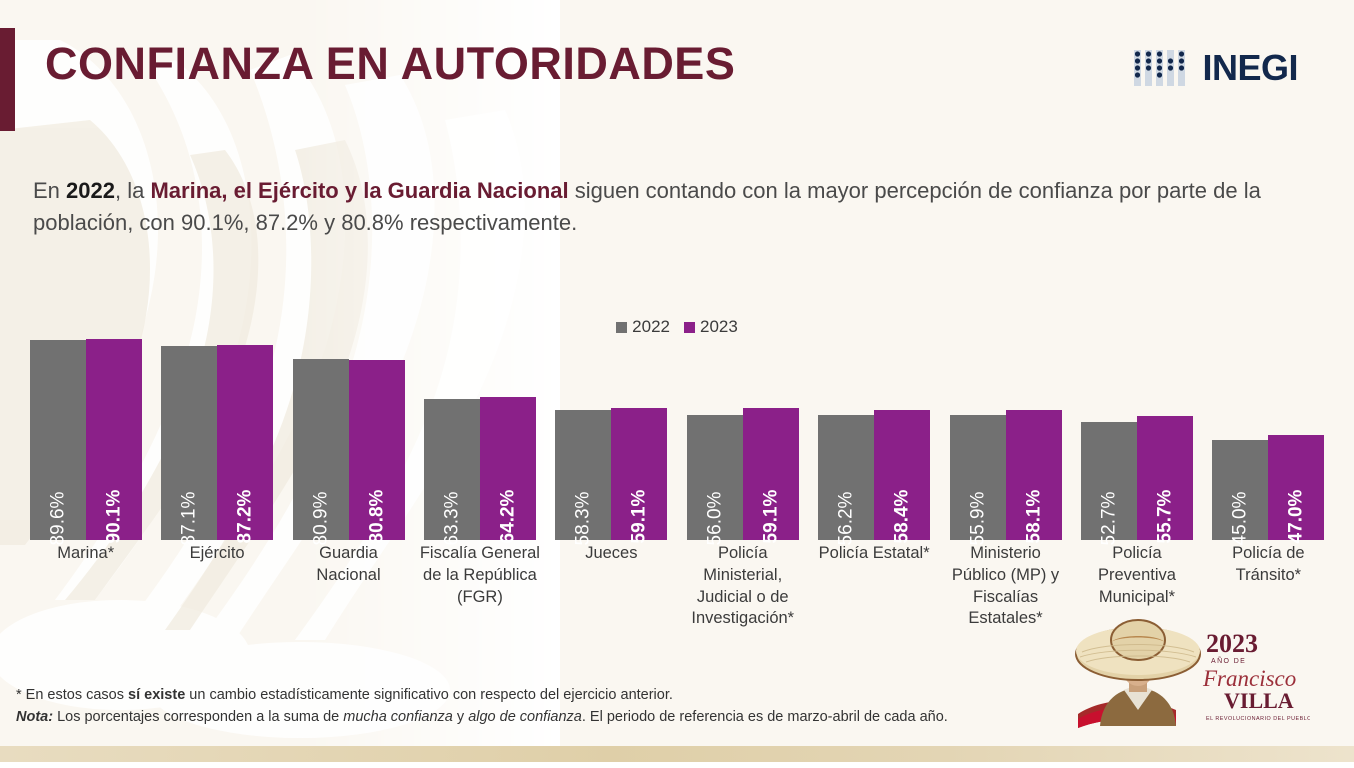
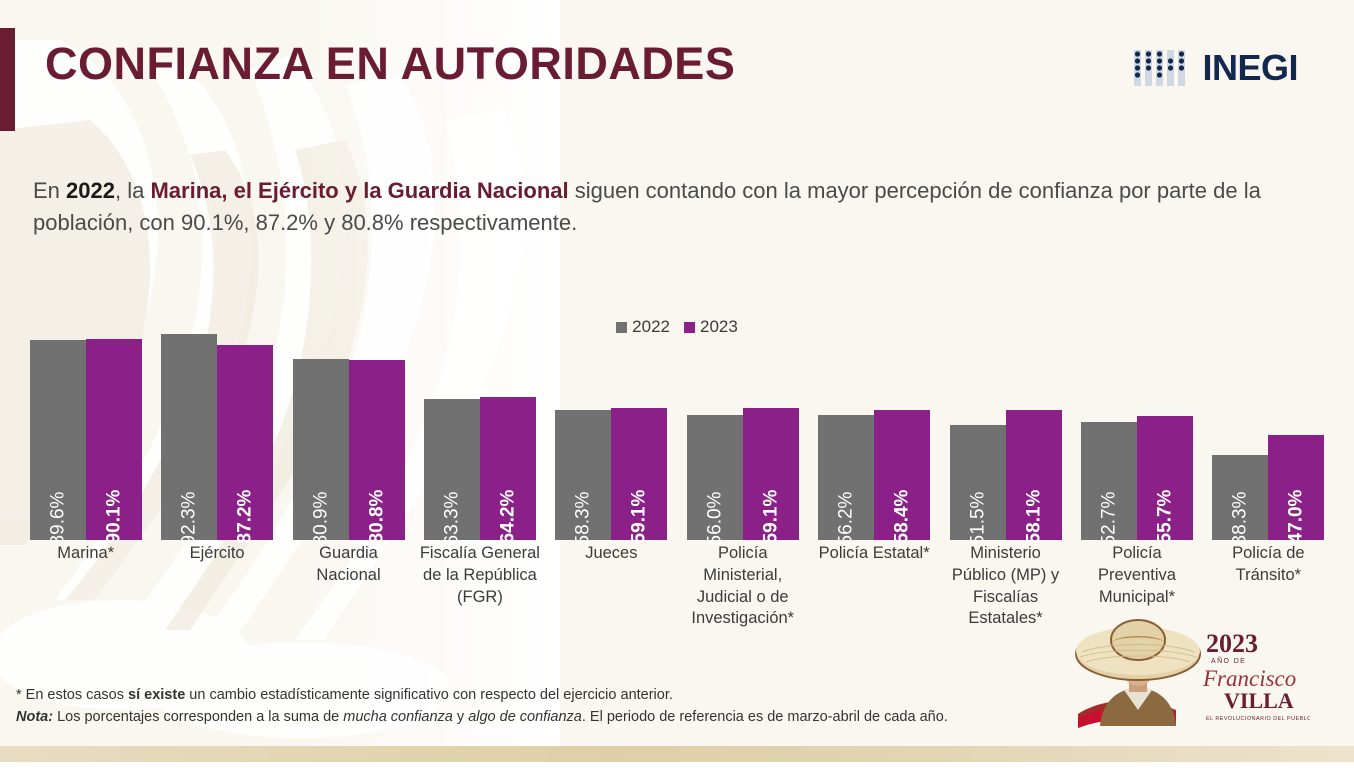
2022/Ejército: 87.1% -> 92.3%
2022/Ministerio Público (MP) y Fiscalías Estatales*: 55.9% -> 51.5%
2022/Policía de Tránsito*: 45.0% -> 38.3%
